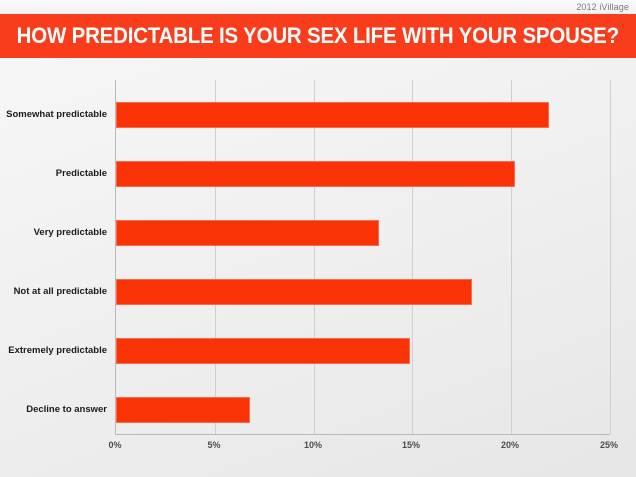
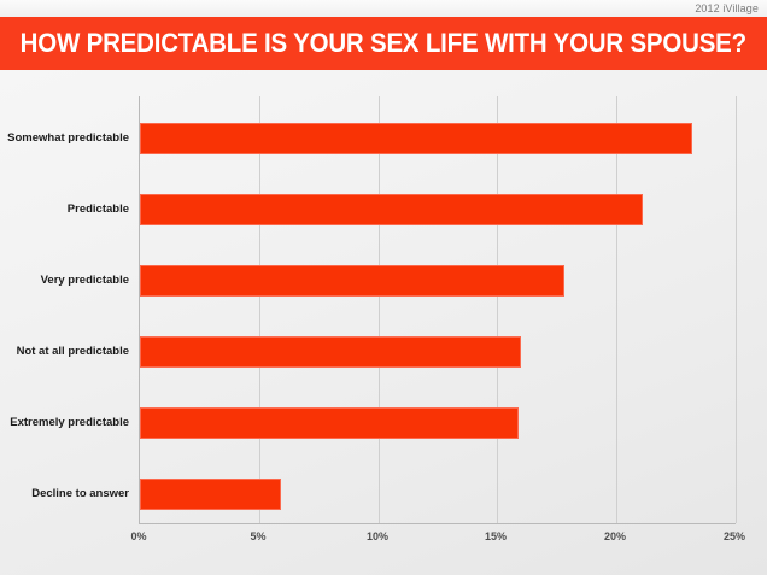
Somewhat predictable: 21.9% -> 23.2%
Predictable: 20.2% -> 21.1%
Very predictable: 13.3% -> 17.8%
Not at all predictable: 18.0% -> 16.0%
Extremely predictable: 14.9% -> 15.9%
Decline to answer: 6.8% -> 5.9%
